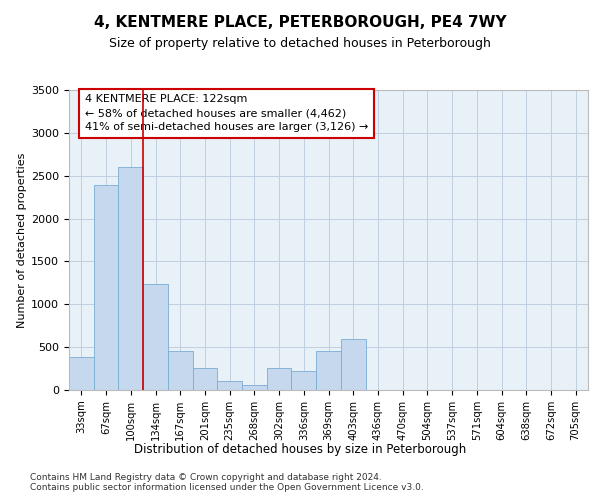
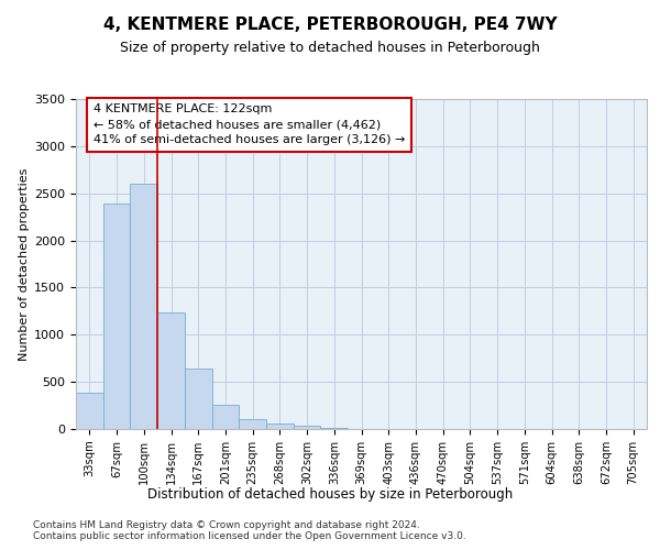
167sqm: 460 -> 640
302sqm: 260 -> 40
336sqm: 220 -> 10
369sqm: 460 -> 0
403sqm: 600 -> 0
